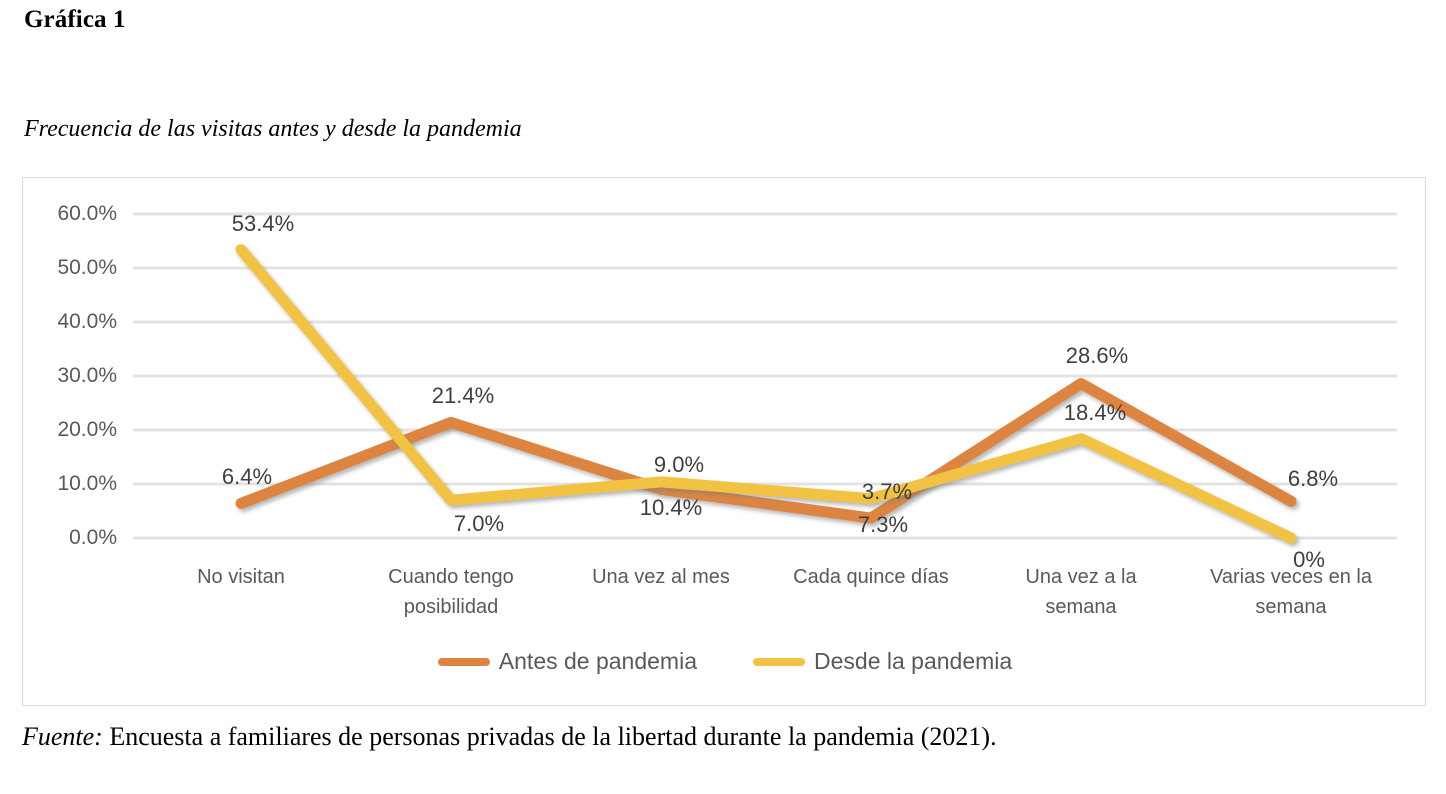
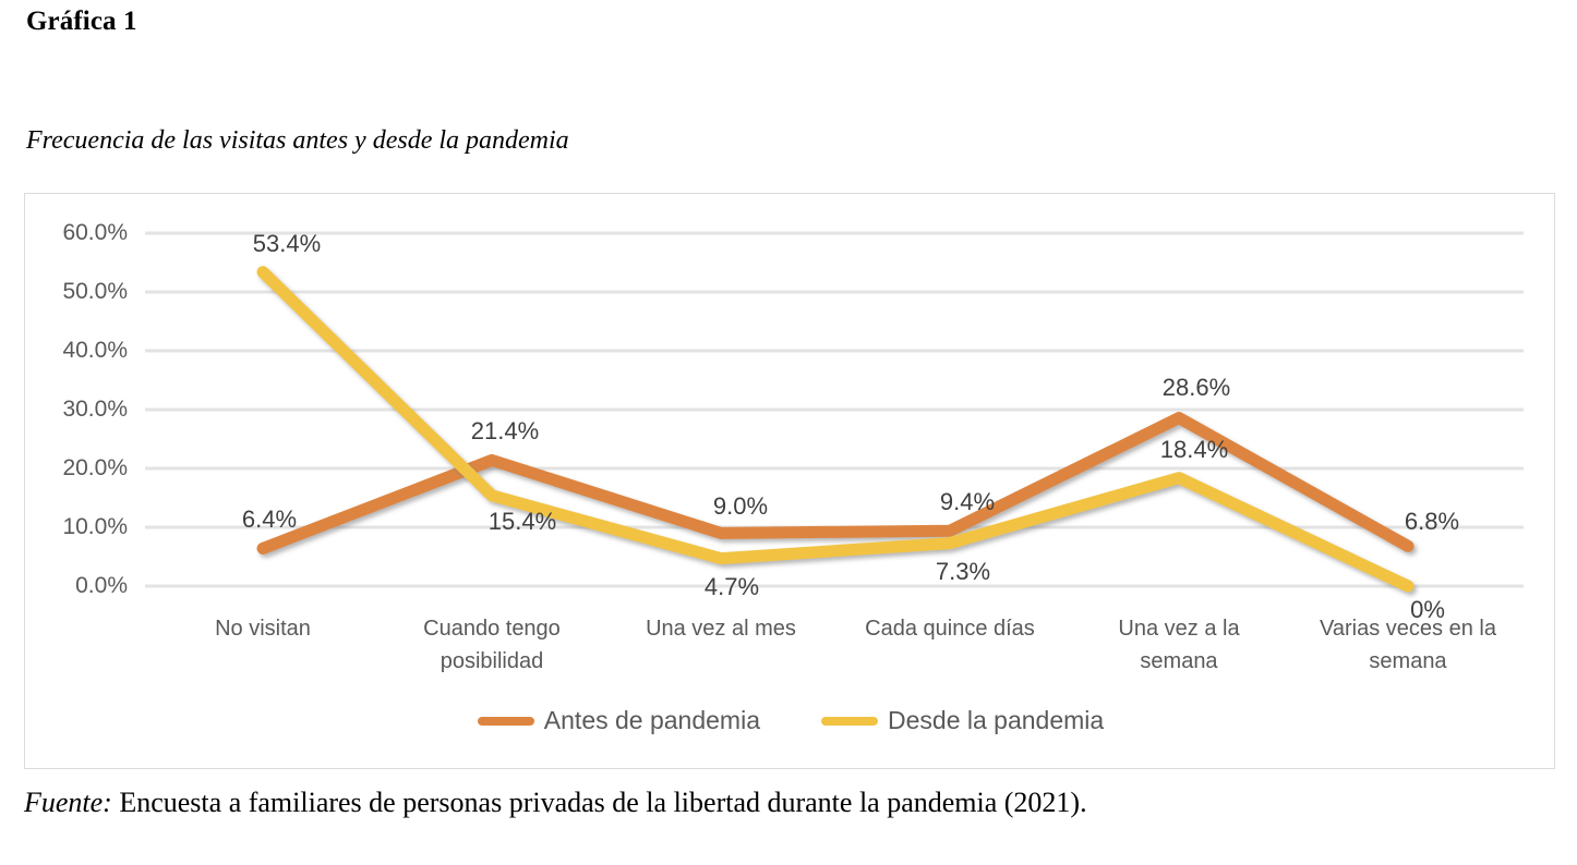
Desde la pandemia/Cuando tengo posibilidad: 7.0% -> 15.4%
Desde la pandemia/Una vez al mes: 10.4% -> 4.7%
Antes de pandemia/Cada quince días: 3.7% -> 9.4%
